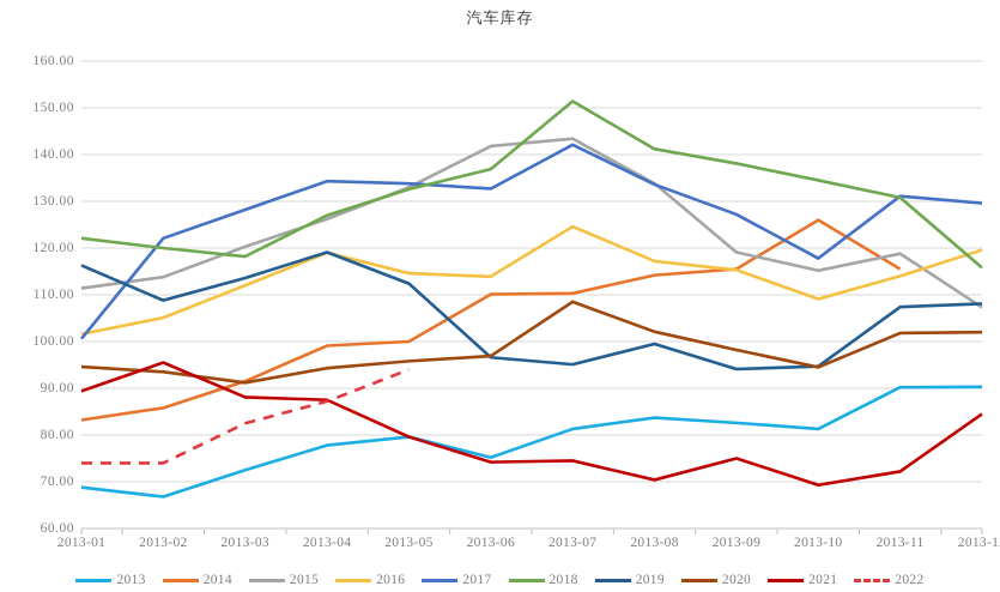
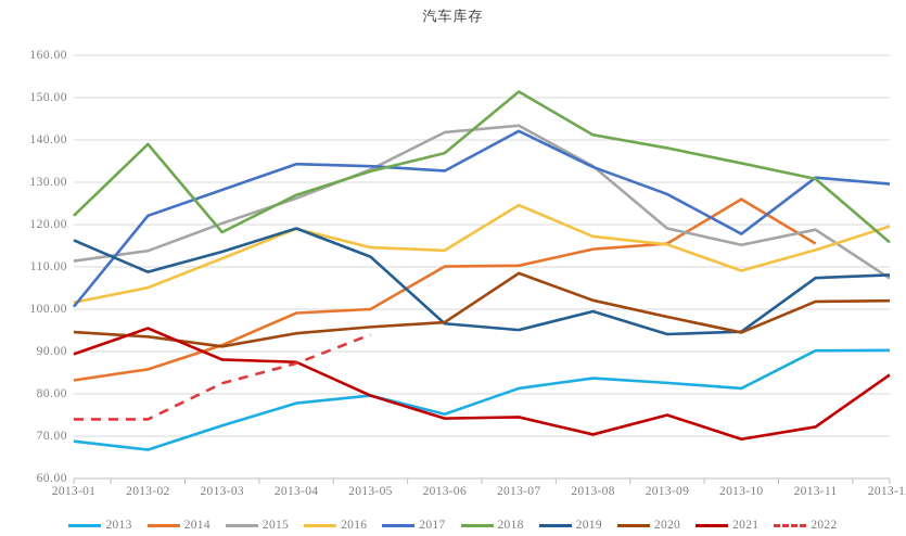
2018/2013-02: 120 -> 139
